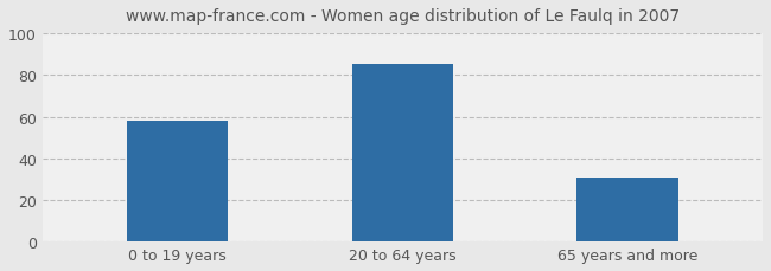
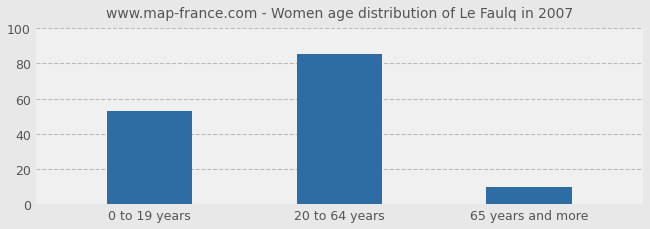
0 to 19 years: 58 -> 53
65 years and more: 31 -> 10
